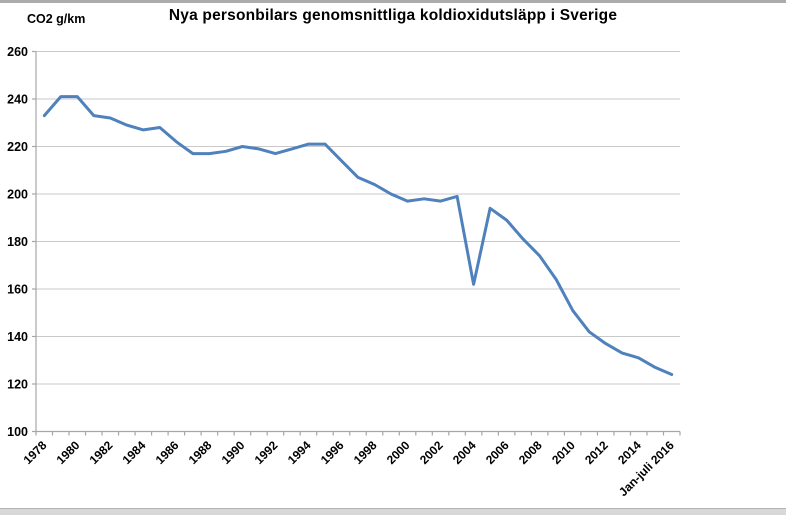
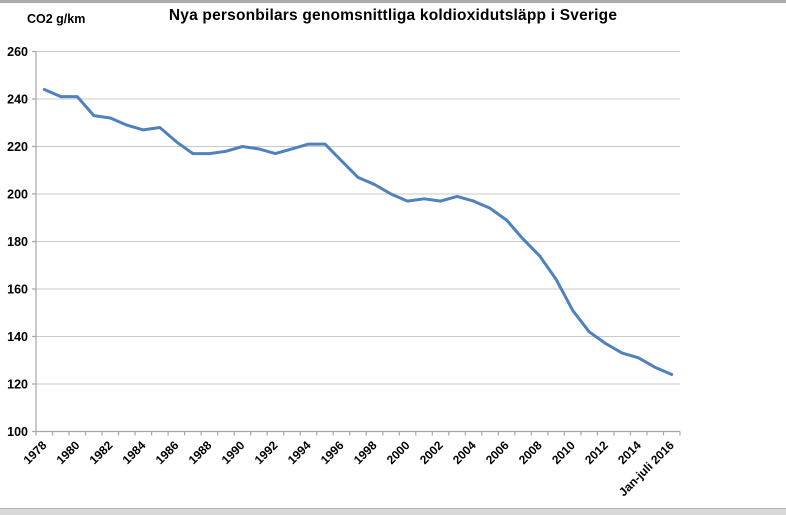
1978: 233 -> 244
2004: 162 -> 197
